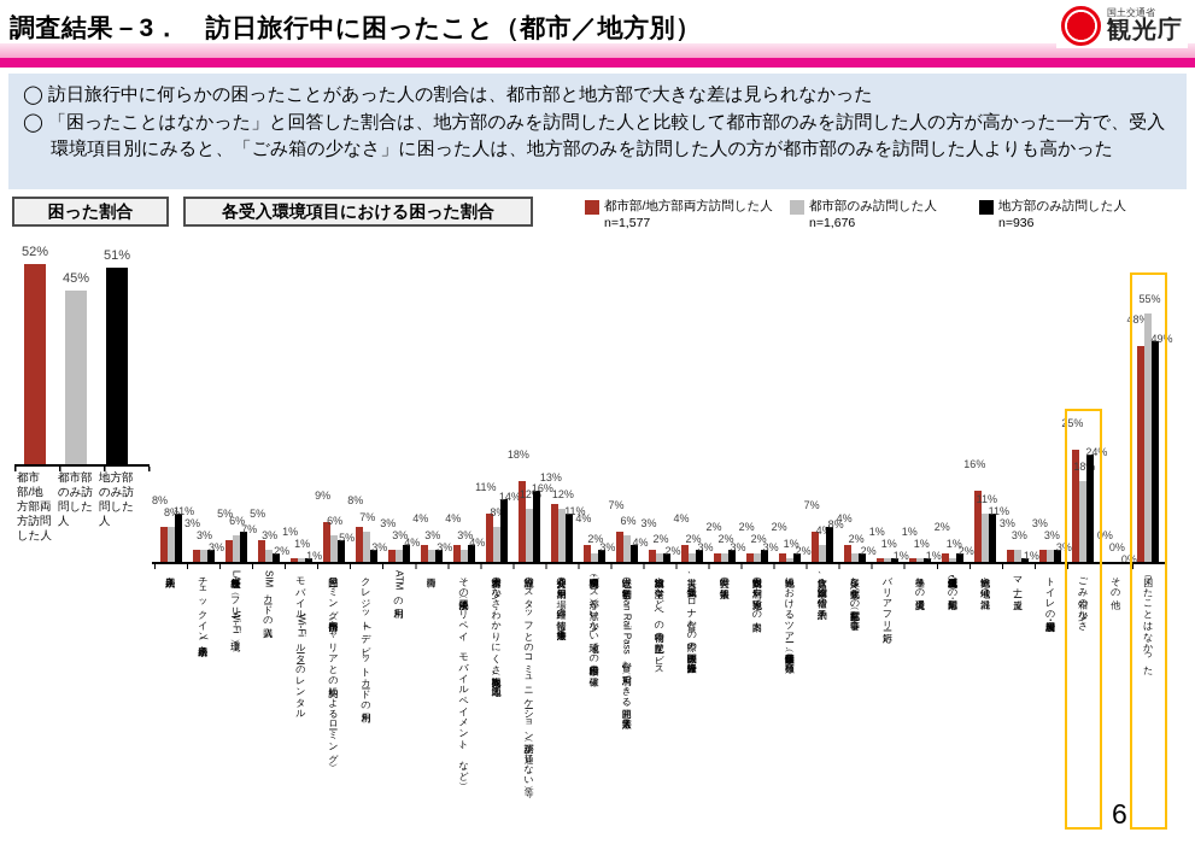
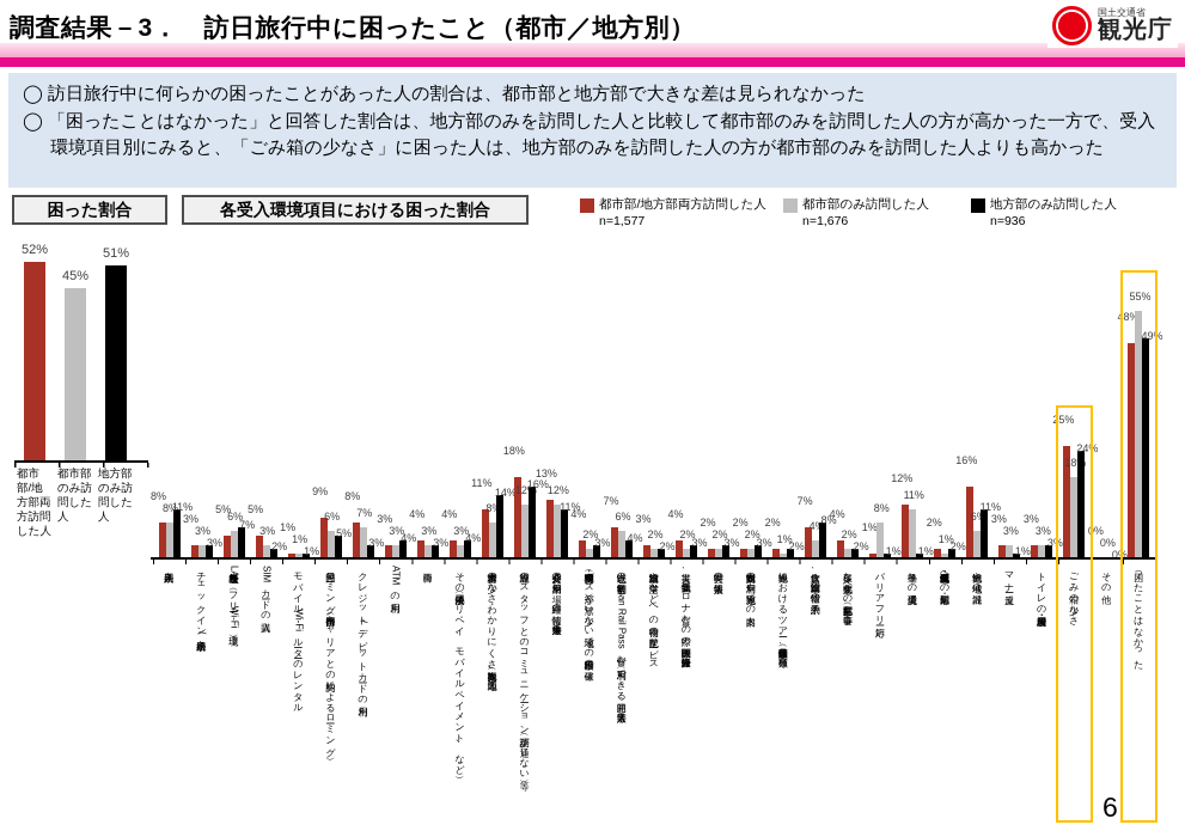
各受入環境項目における困った割合/都市部のみ訪問した人/バリアフリー対応: 1% -> 8%
各受入環境項目における困った割合/都市部/地方部両方訪問した人/子連れの受入環境: 1% -> 12%
各受入環境項目における困った割合/都市部のみ訪問した人/子連れの受入環境: 1% -> 11%
各受入環境項目における困った割合/都市部のみ訪問した人/観光地や地域の混雑: 11% -> 6%
